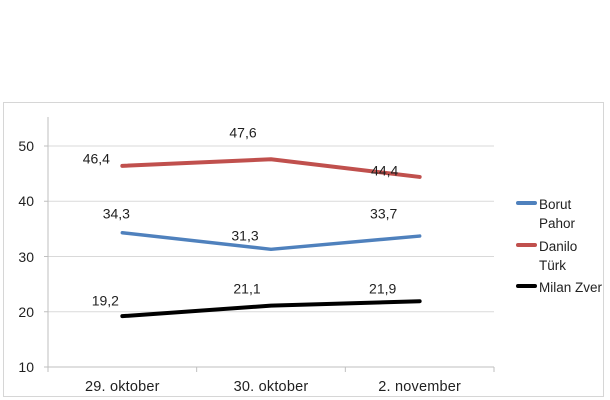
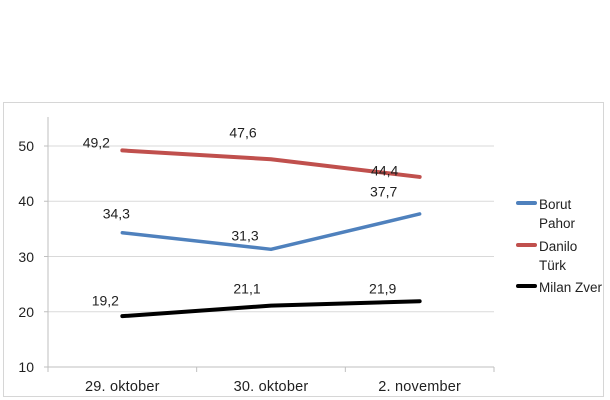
Danilo Türk/29. oktober: 46,4 -> 49,2
Borut Pahor/2. november: 33,7 -> 37,7
